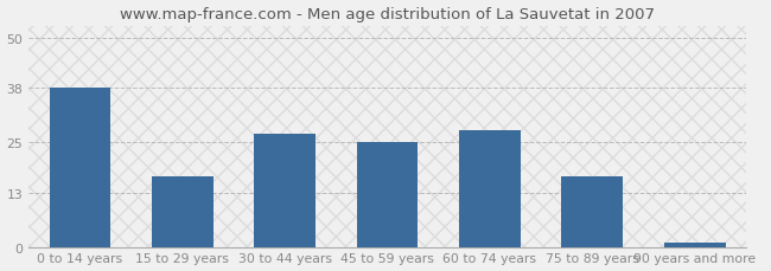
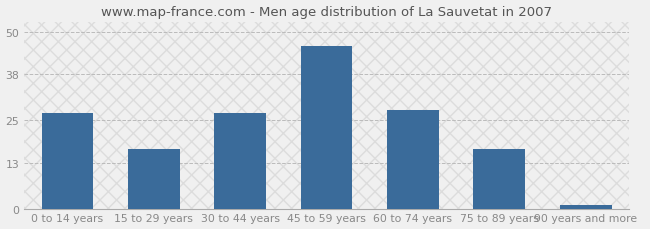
0 to 14 years: 38 -> 27
45 to 59 years: 25 -> 46
